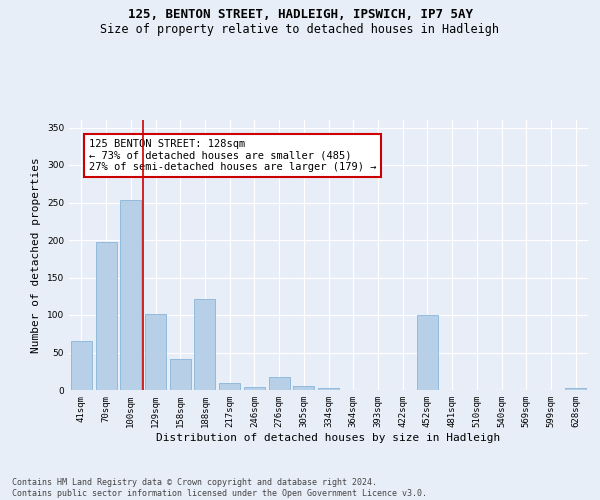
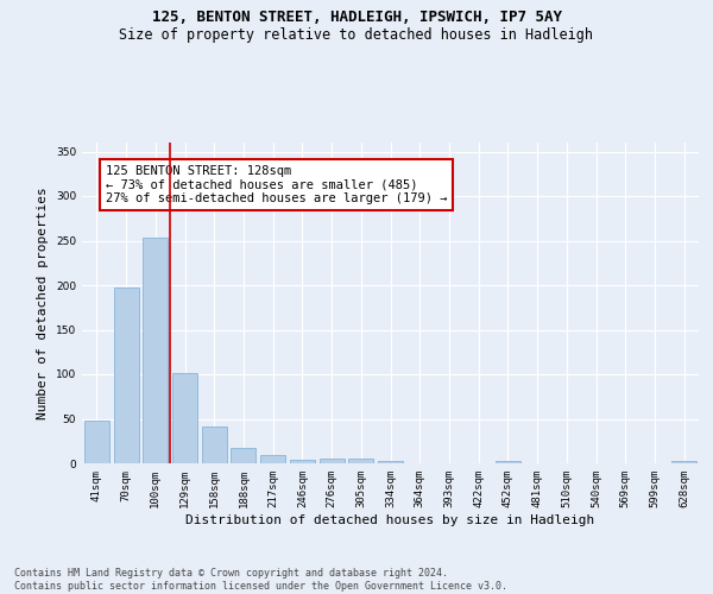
41sqm: 66 -> 48
188sqm: 122 -> 17
276sqm: 18 -> 5
452sqm: 100 -> 3
